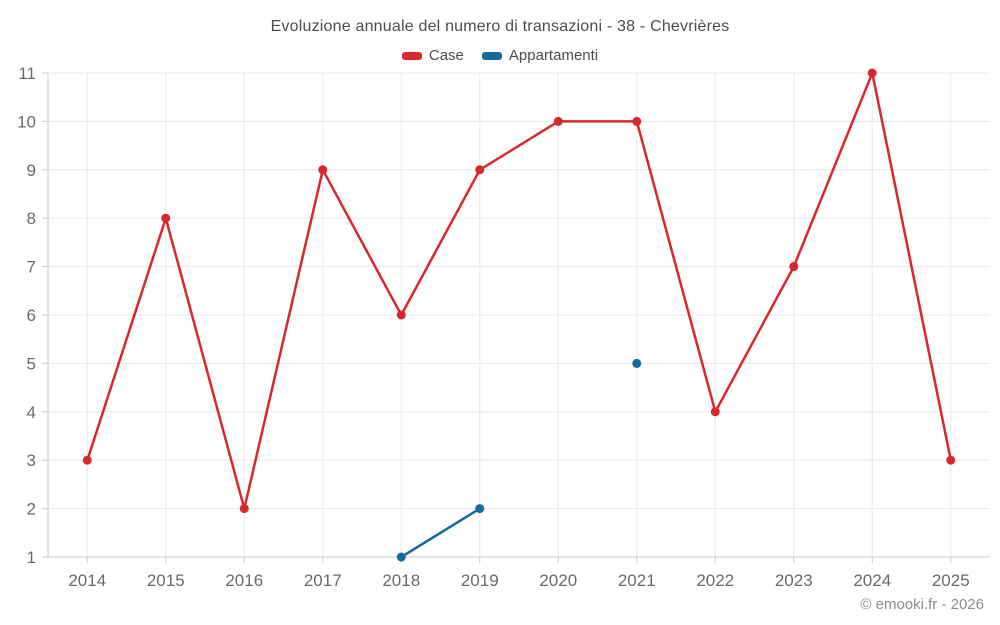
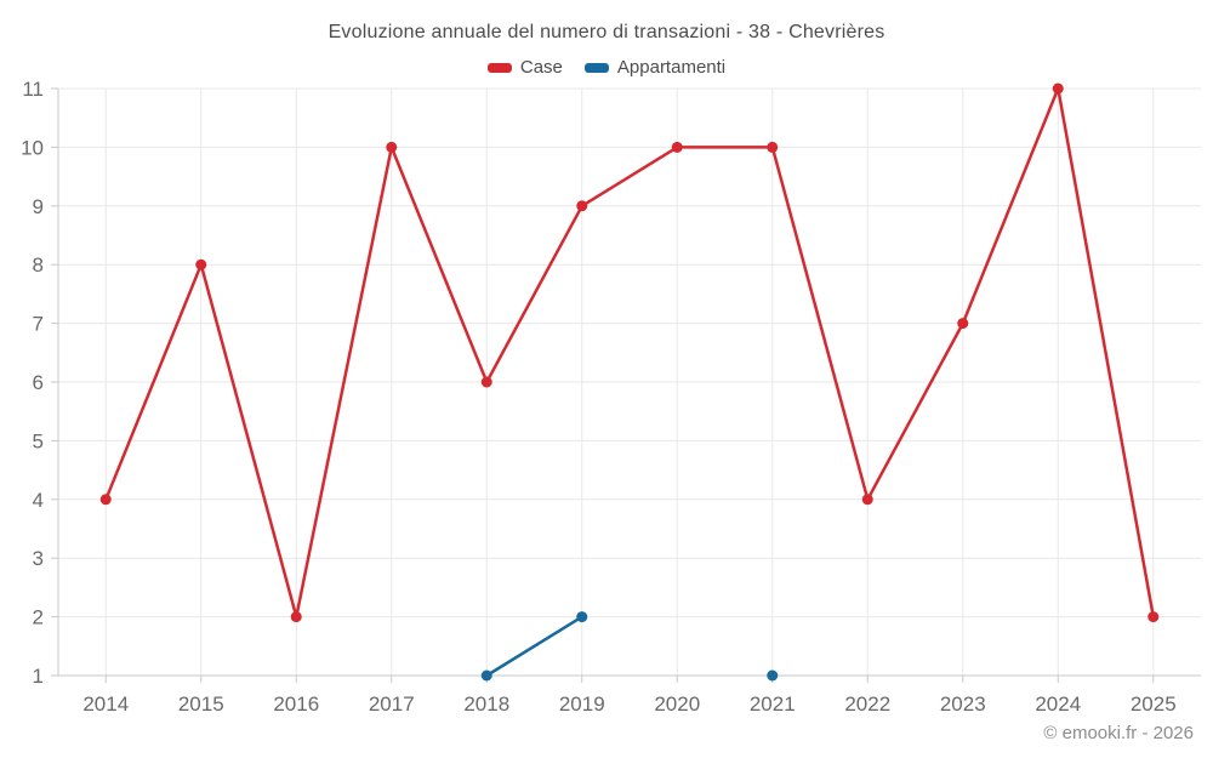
Case/2014: 3 -> 4
Case/2017: 9 -> 10
Appartamenti/2021: 5 -> 1
Case/2025: 3 -> 2
